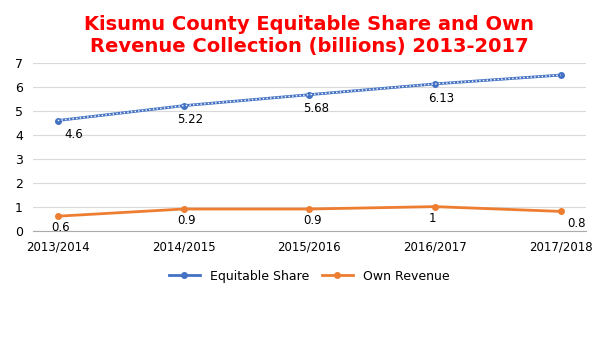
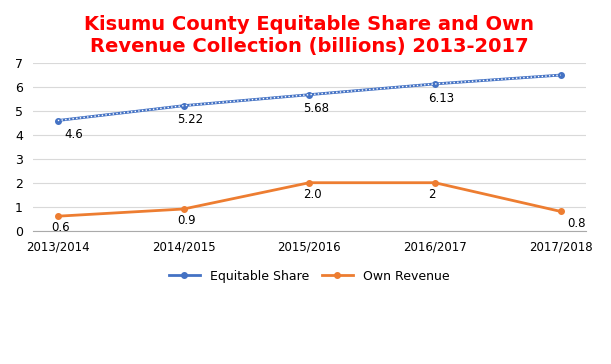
Own Revenue/2015/2016: 1 -> 2
Own Revenue/2016/2017: 1 -> 2
